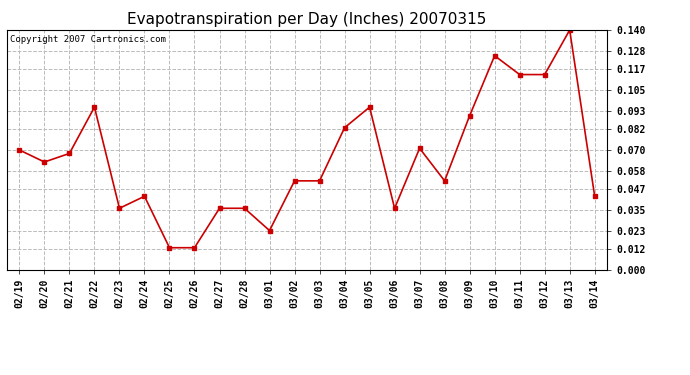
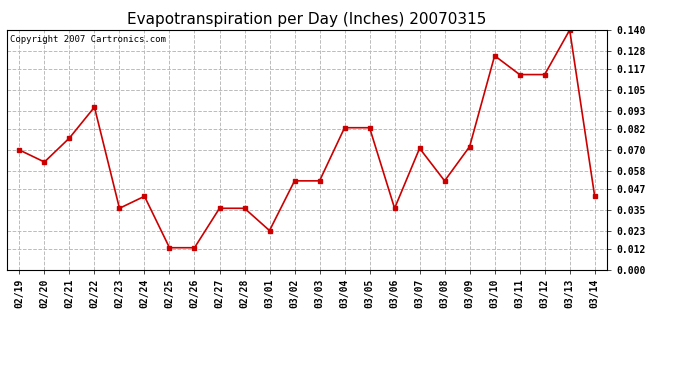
02/21: 0.068 -> 0.077
03/05: 0.095 -> 0.083
03/09: 0.090 -> 0.072
